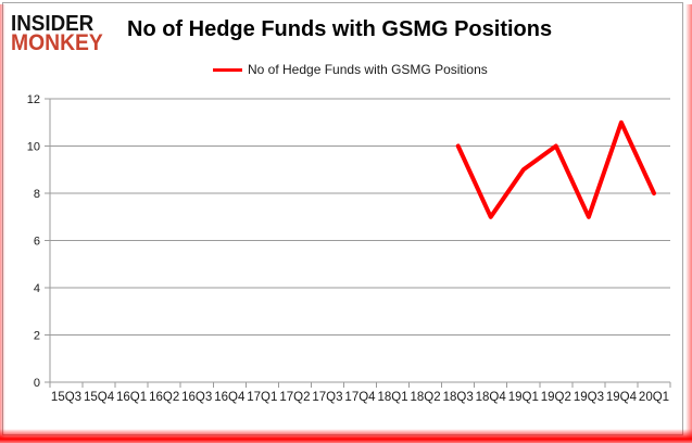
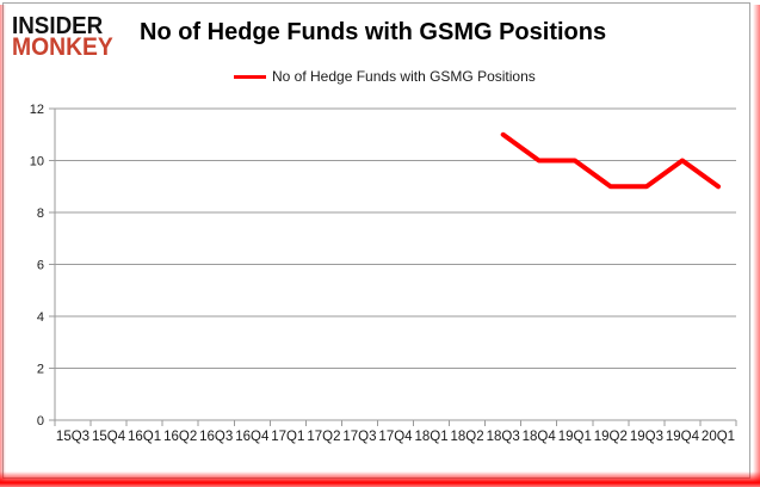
18Q3: 10 -> 11
18Q4: 7 -> 10
19Q1: 9 -> 10
19Q2: 10 -> 9
19Q3: 7 -> 9
19Q4: 11 -> 10
20Q1: 8 -> 9
